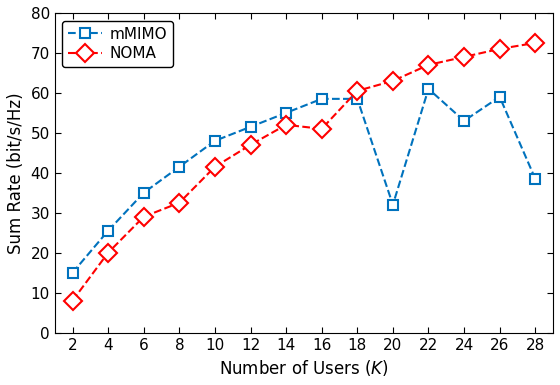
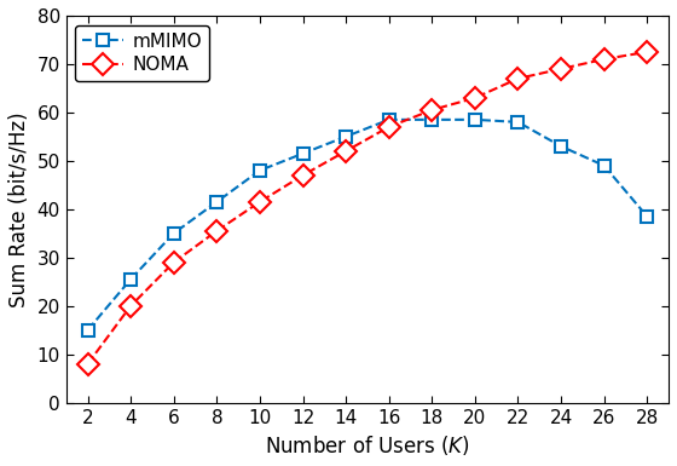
NOMA/8: 32.5 -> 35.5
NOMA/16: 51.0 -> 57.0
mMIMO/20: 32.0 -> 58.5
mMIMO/22: 61.0 -> 58.0
mMIMO/26: 59.0 -> 49.0
